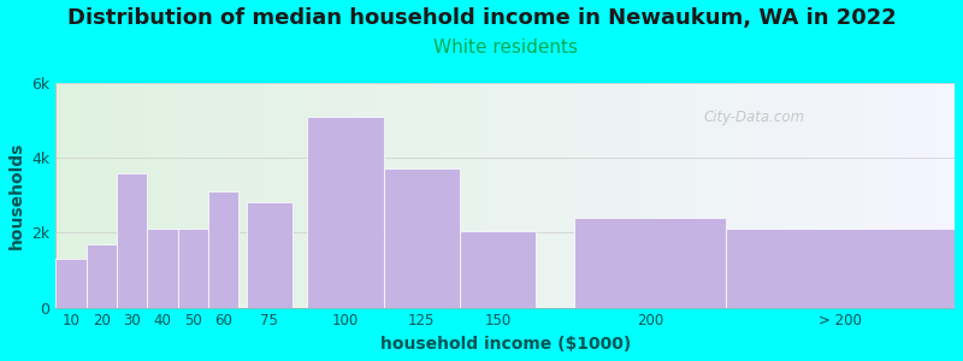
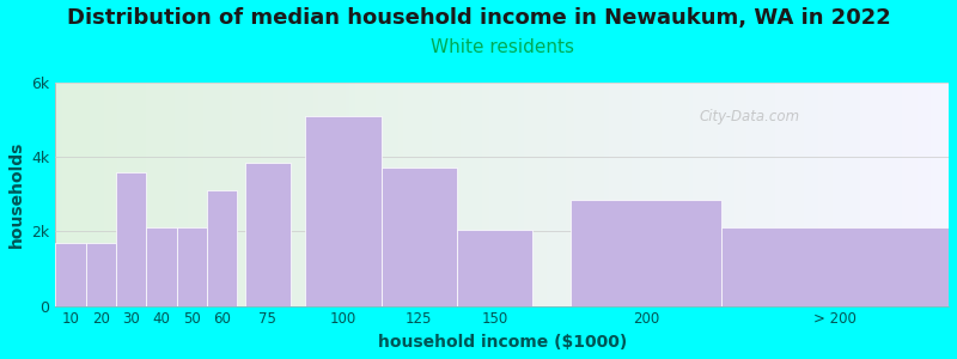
10: 1.30k -> 1.70k
75: 2.80k -> 3.85k
200: 2.40k -> 2.85k
